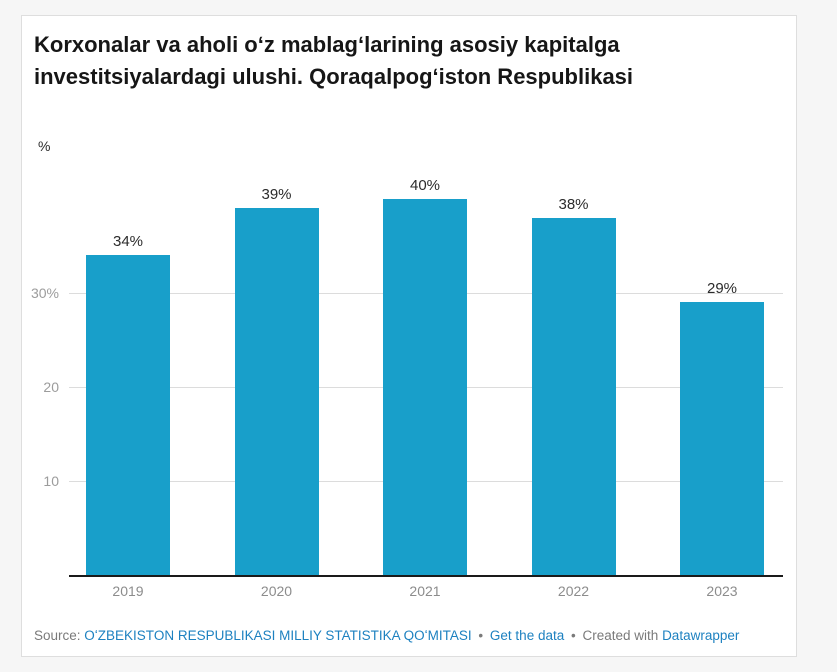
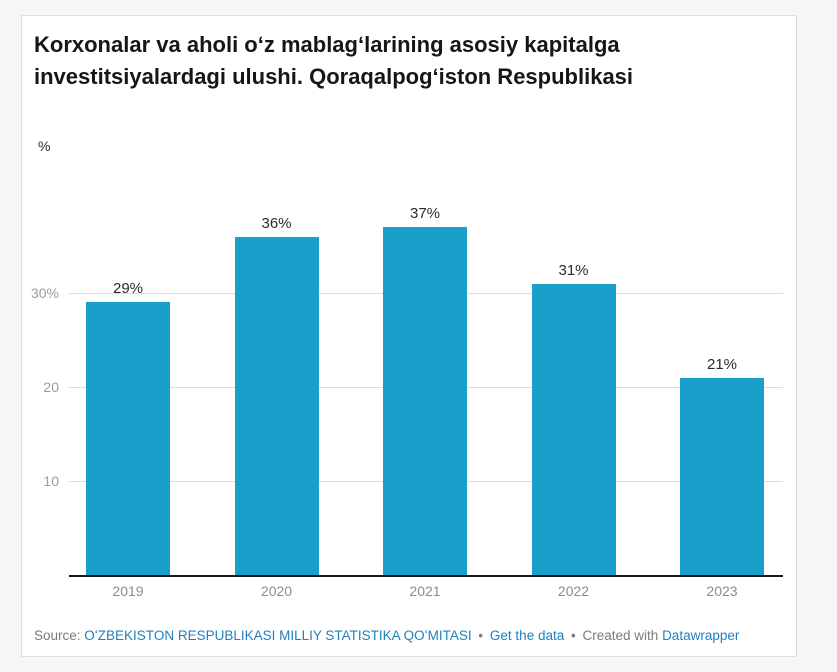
2019: 34% -> 29%
2020: 39% -> 36%
2021: 40% -> 37%
2022: 38% -> 31%
2023: 29% -> 21%
